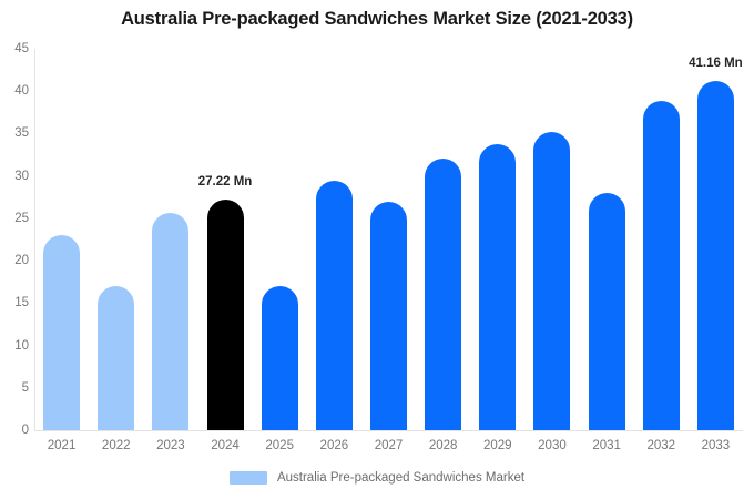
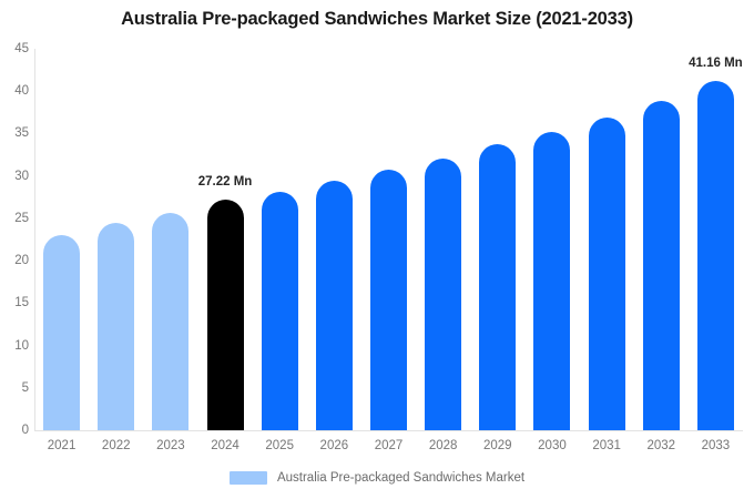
2022: 17 -> 24
2025: 17 -> 28
2027: 27 -> 31
2031: 28 -> 37
